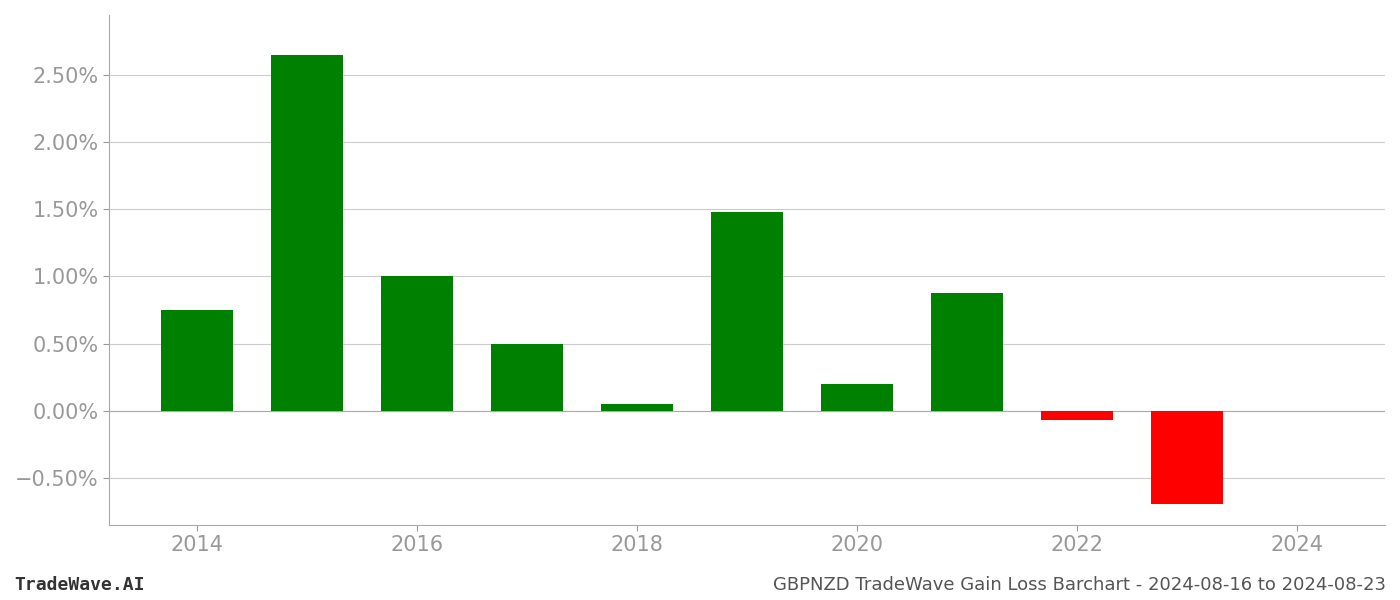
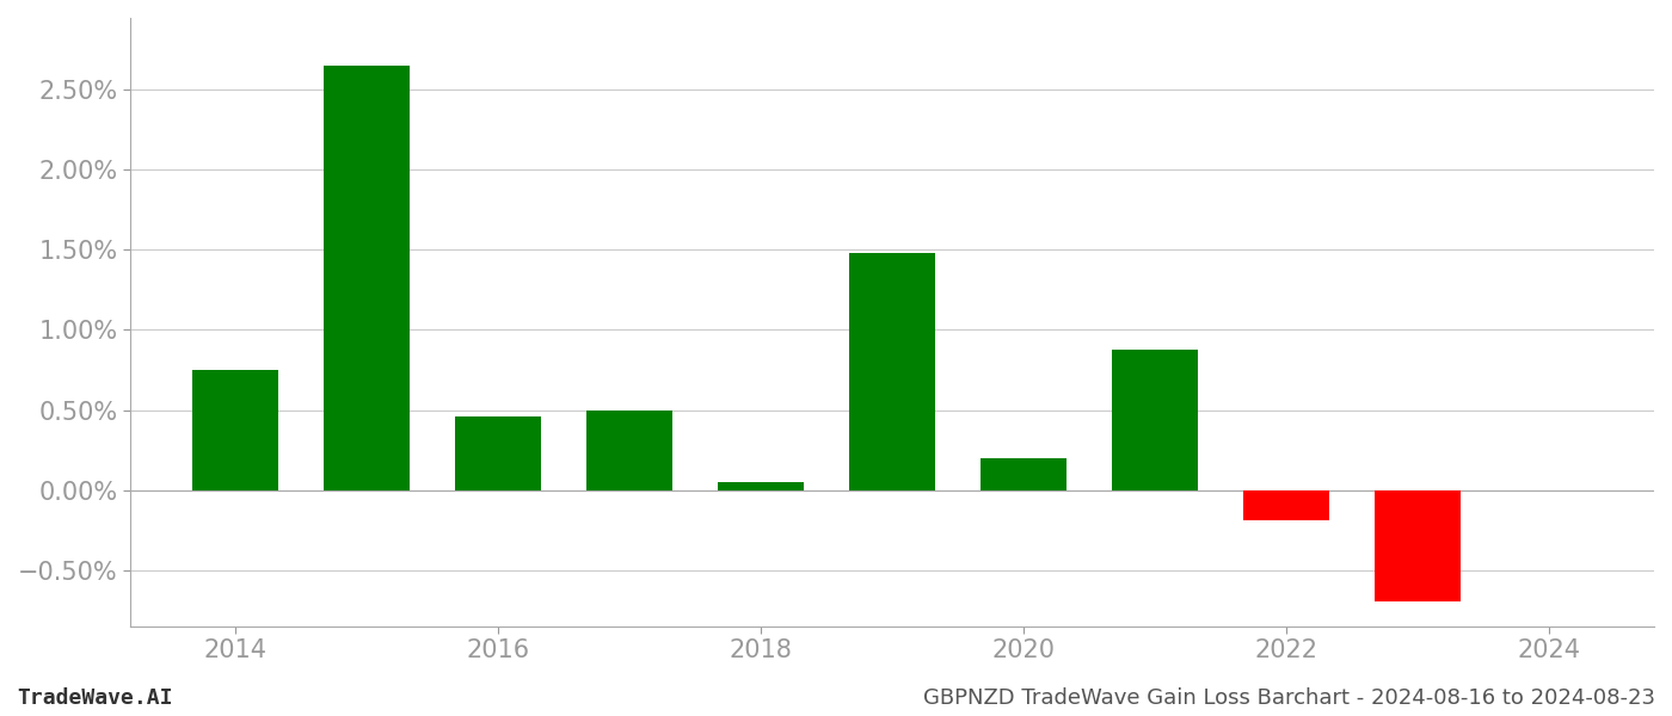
2016: 1.00% -> 0.46%
2022: -0.07% -> -0.19%
